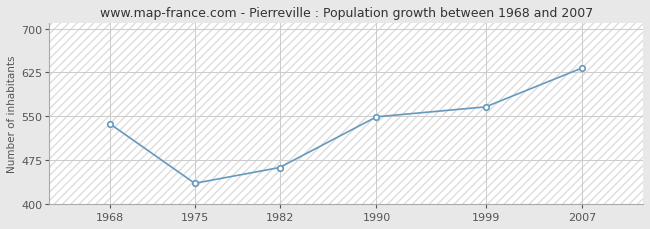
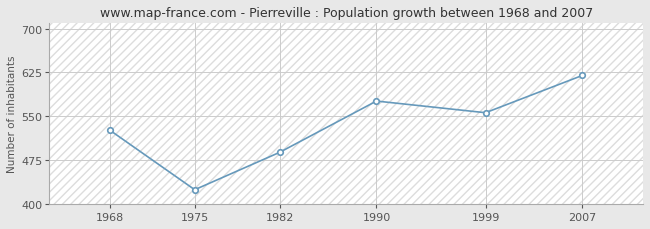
1968: 537 -> 526
1975: 435 -> 424
1982: 462 -> 488
1990: 549 -> 576
1999: 566 -> 556
2007: 633 -> 620
